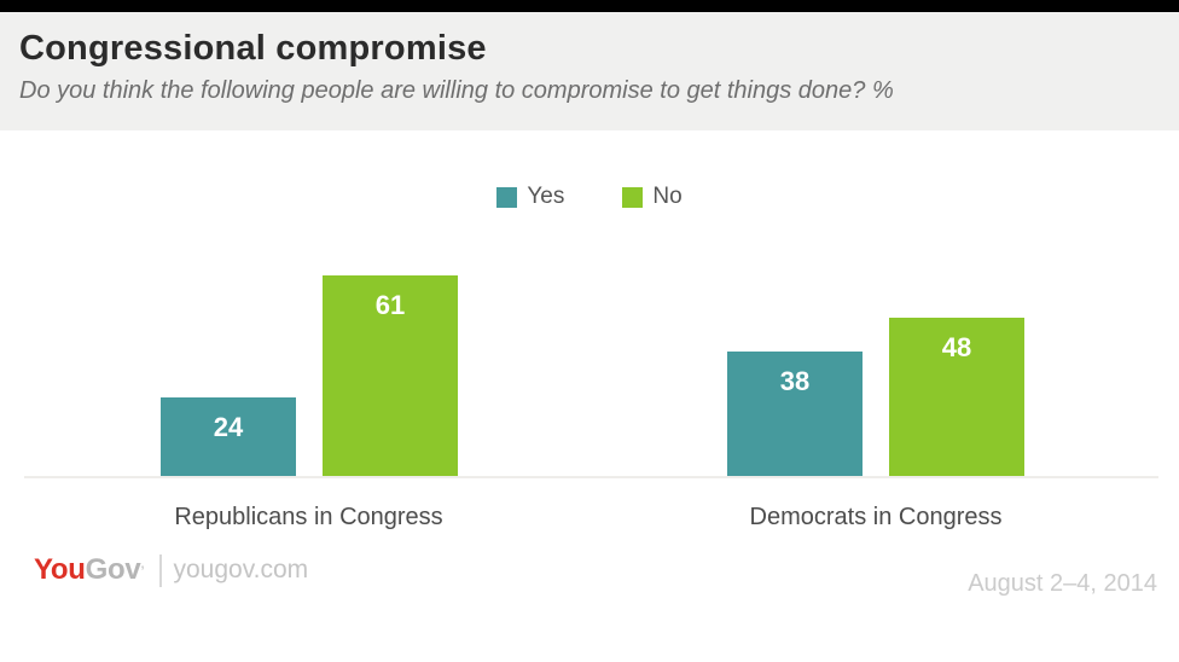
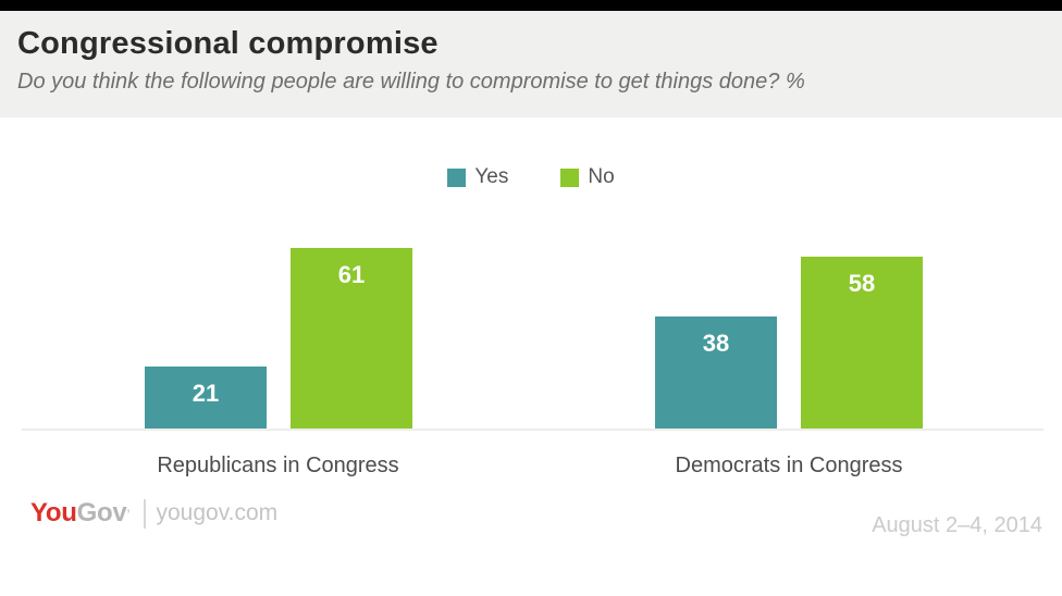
Yes/Republicans in Congress: 24 -> 21
No/Democrats in Congress: 48 -> 58
